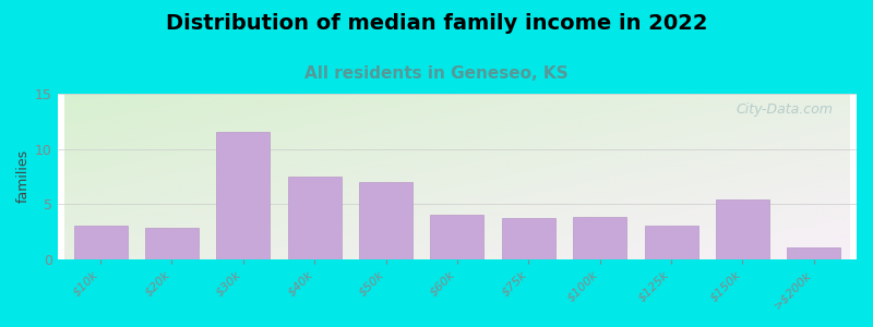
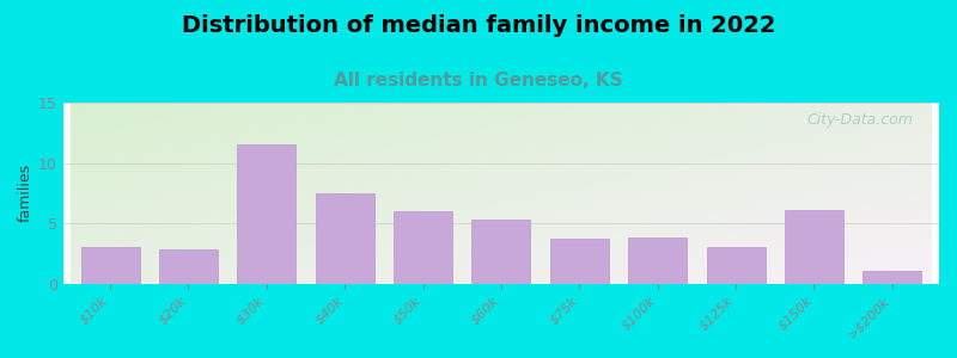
$50k: 7.0 -> 6.0
$60k: 4.0 -> 5.3
$150k: 5.4 -> 6.1
